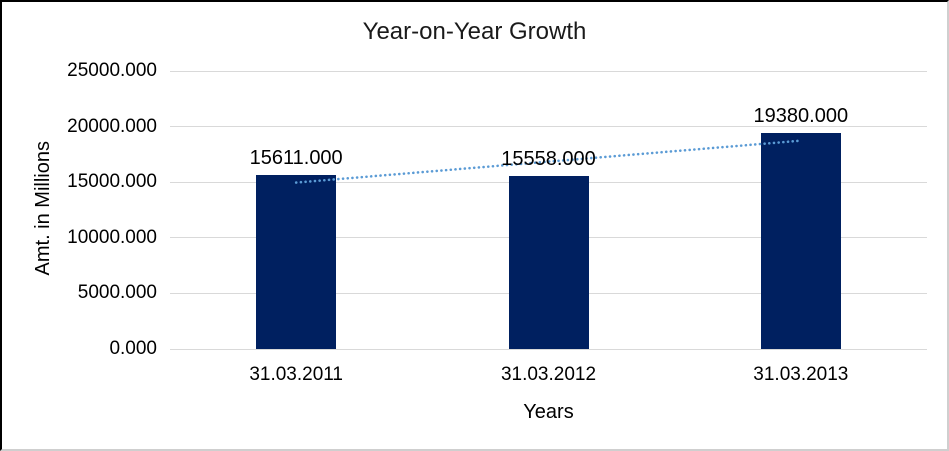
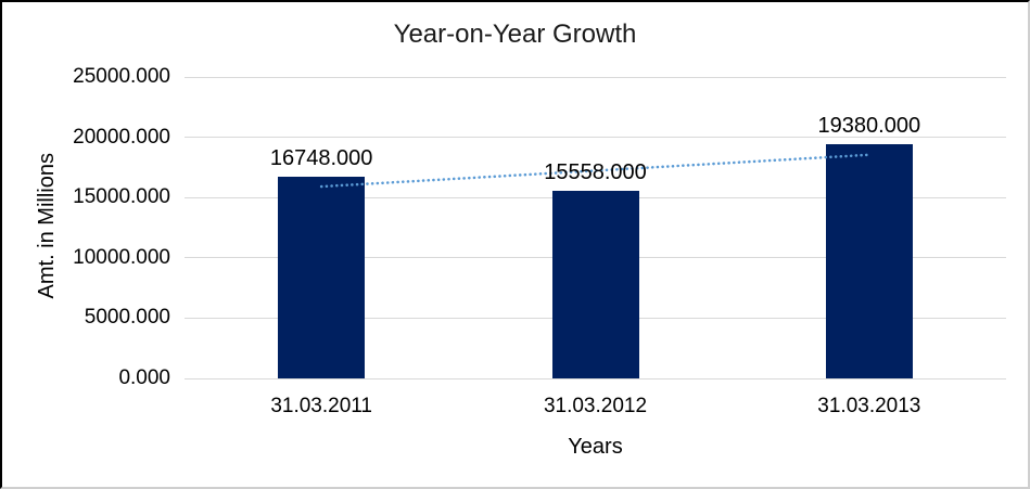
31.03.2011: 15611.000 -> 16748.000
